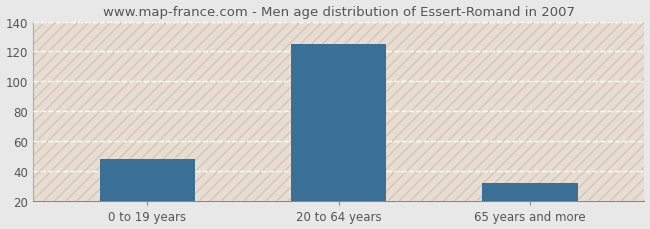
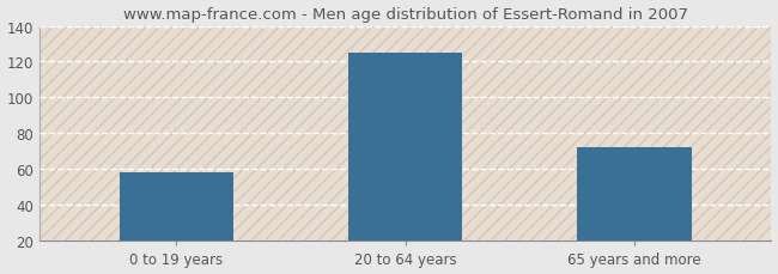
0 to 19 years: 48 -> 58
65 years and more: 32 -> 72
